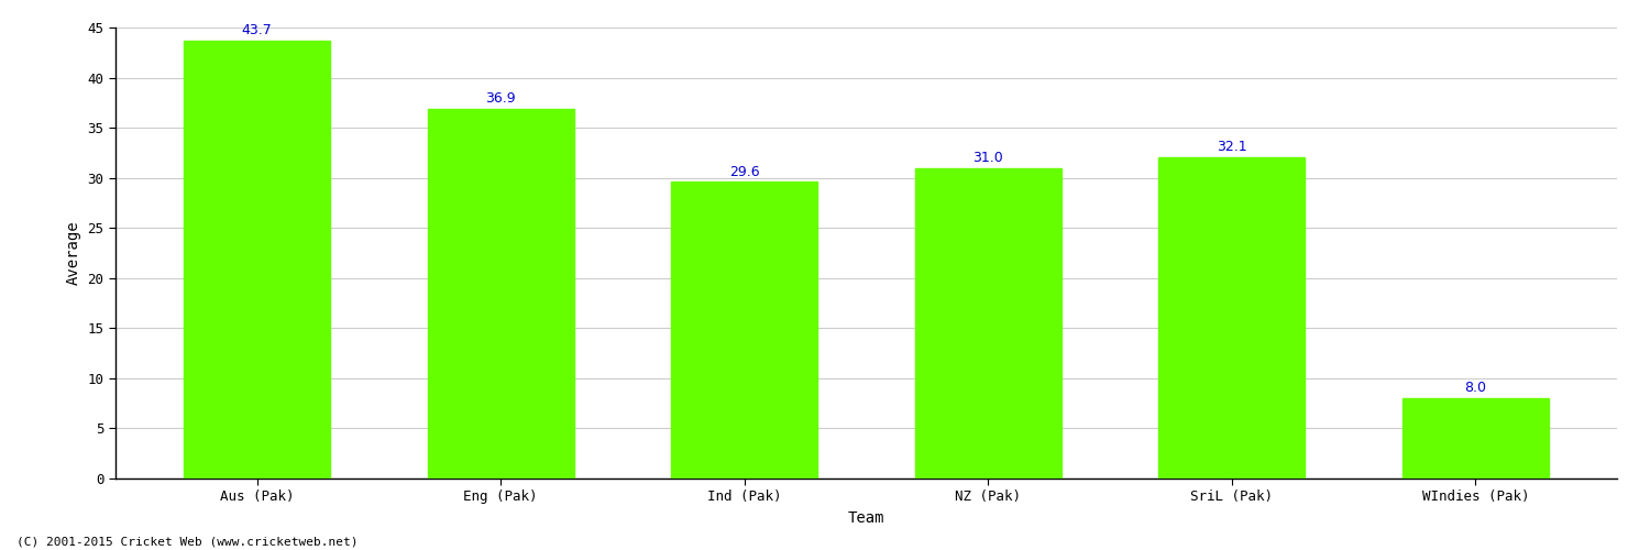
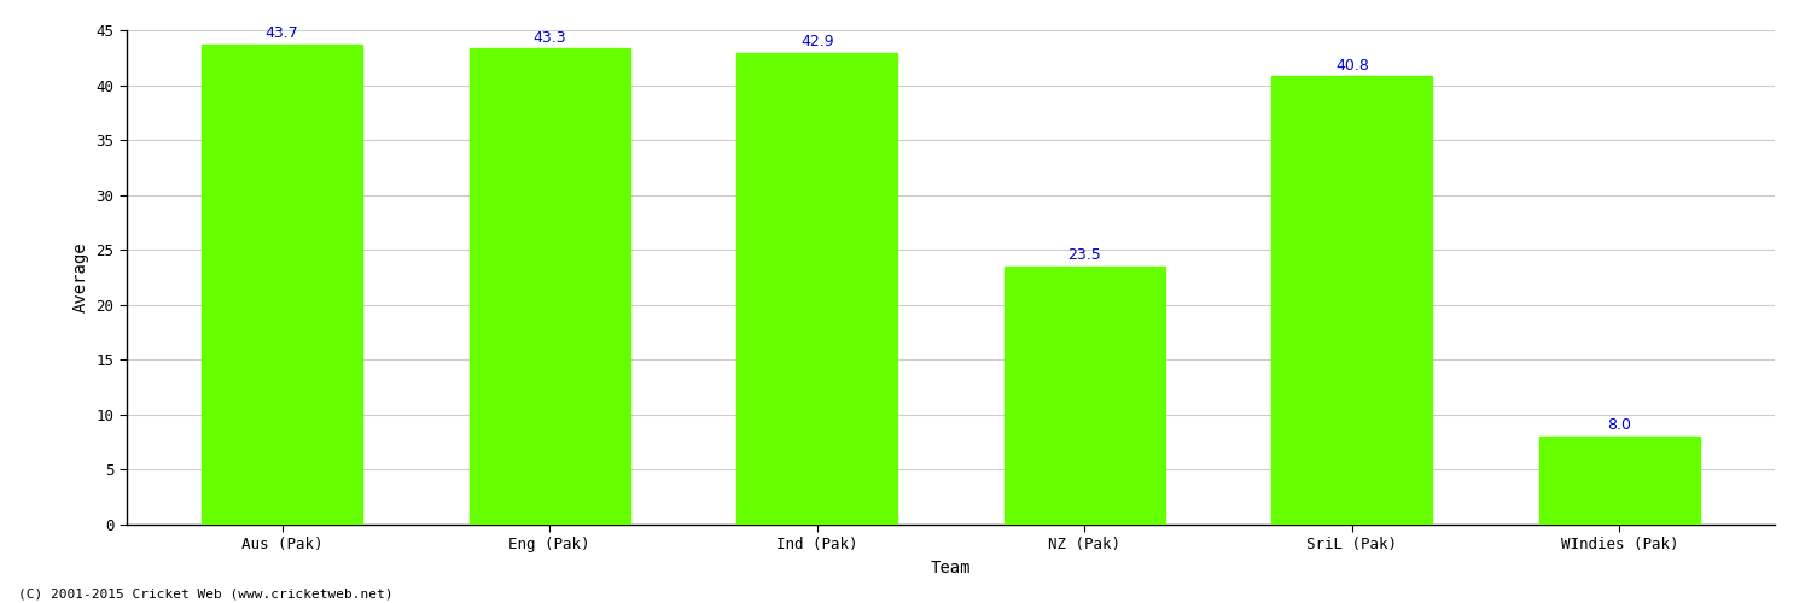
Eng (Pak): 36.9 -> 43.3
Ind (Pak): 29.6 -> 42.9
NZ (Pak): 31.0 -> 23.5
SriL (Pak): 32.1 -> 40.8
